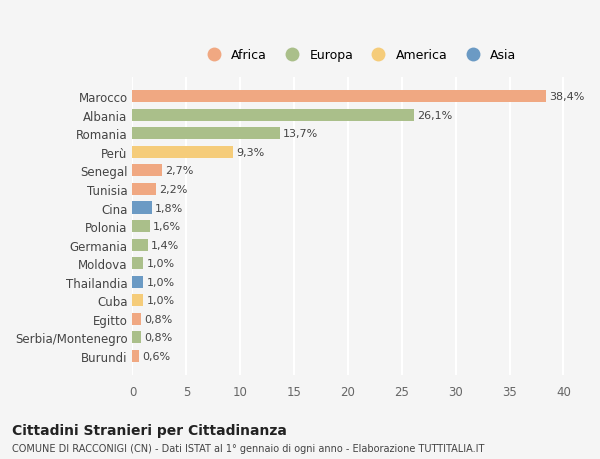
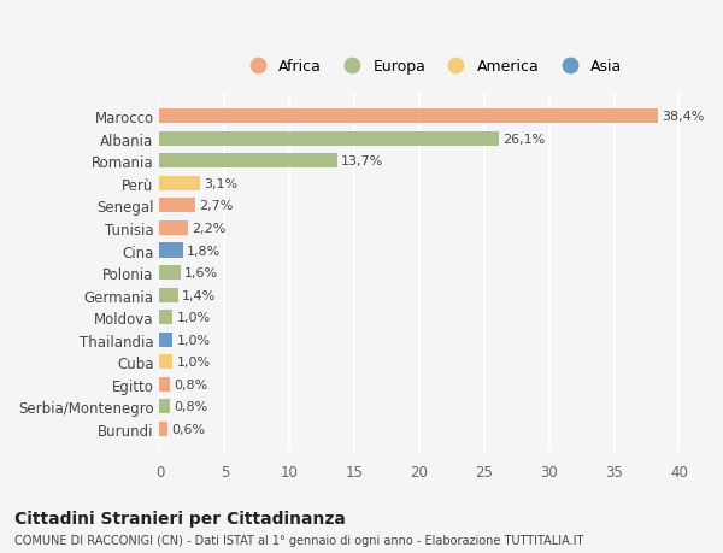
Perù: 9,3% -> 3,1%
